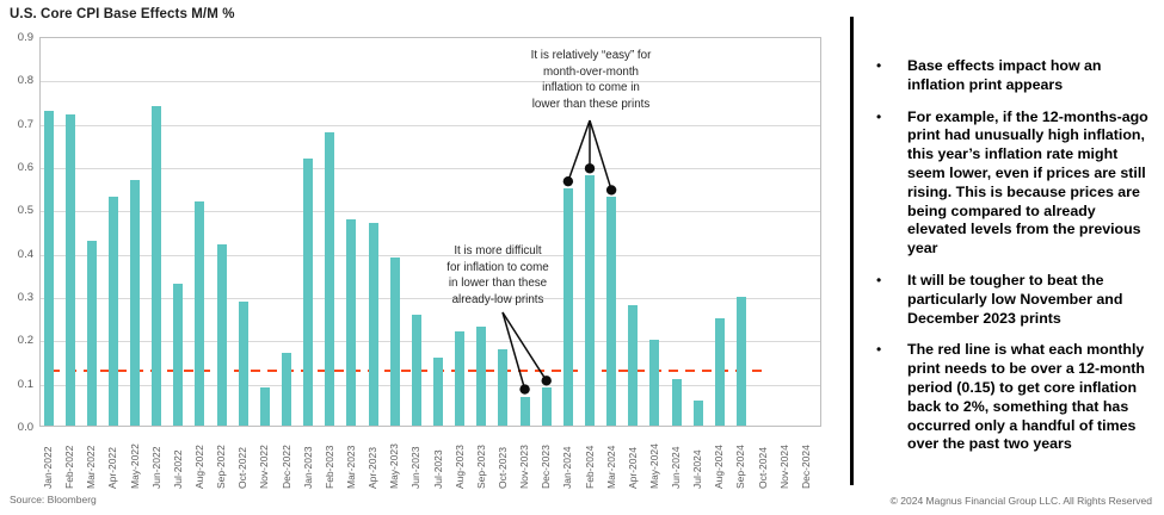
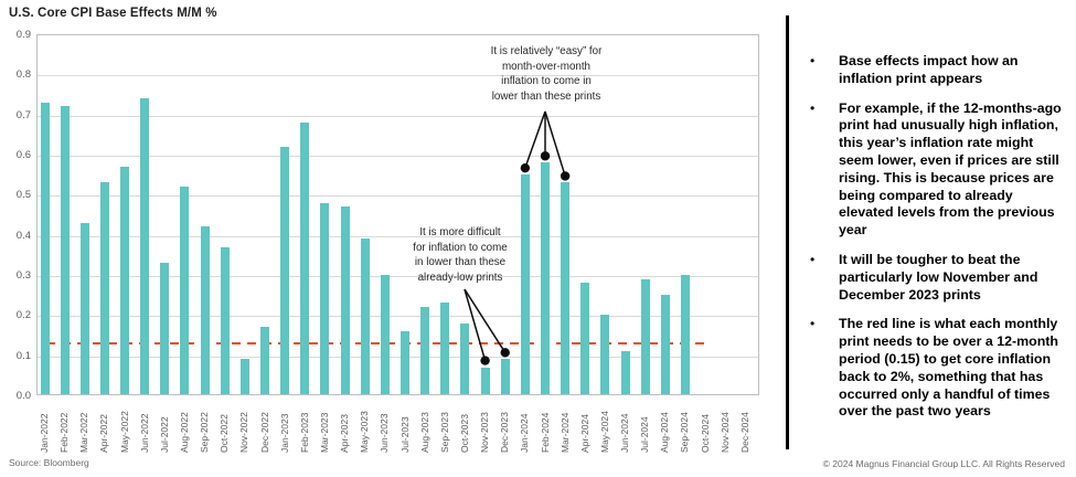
Oct-2022: 0.29 -> 0.37
Jun-2023: 0.26 -> 0.30
Jul-2024: 0.06 -> 0.29
